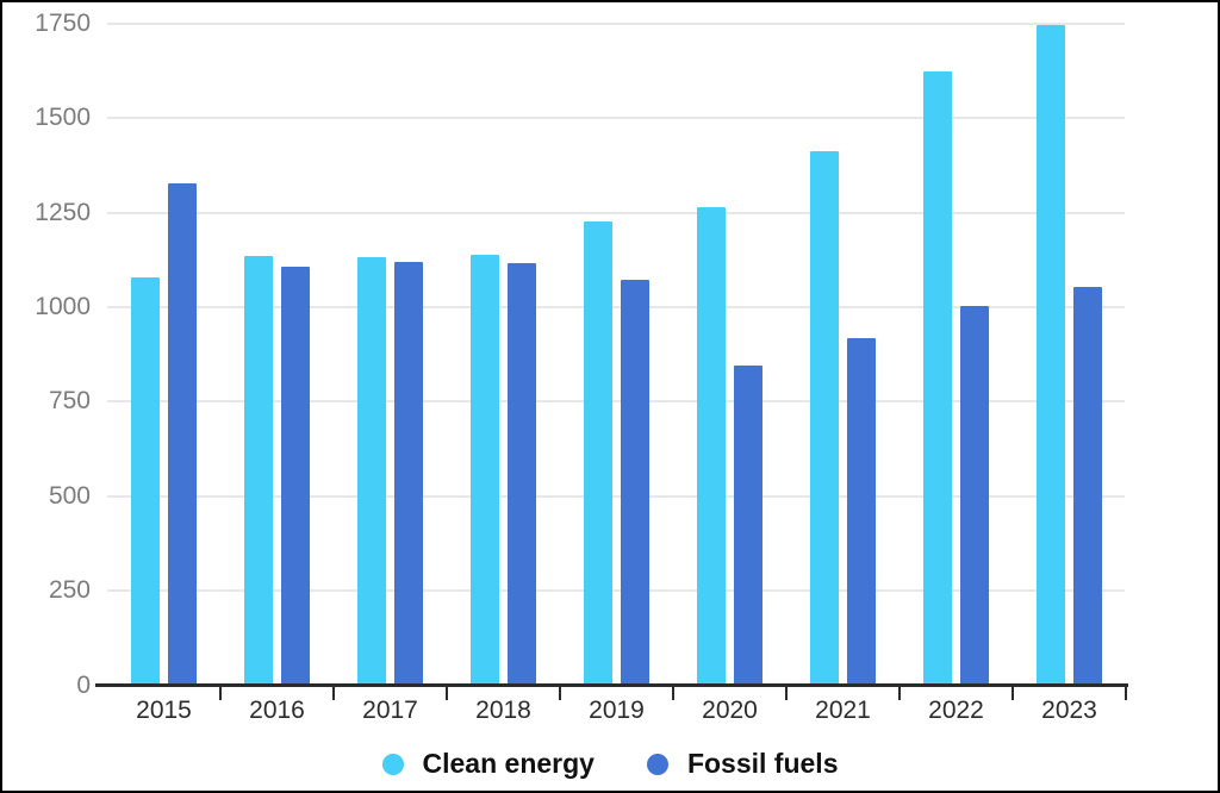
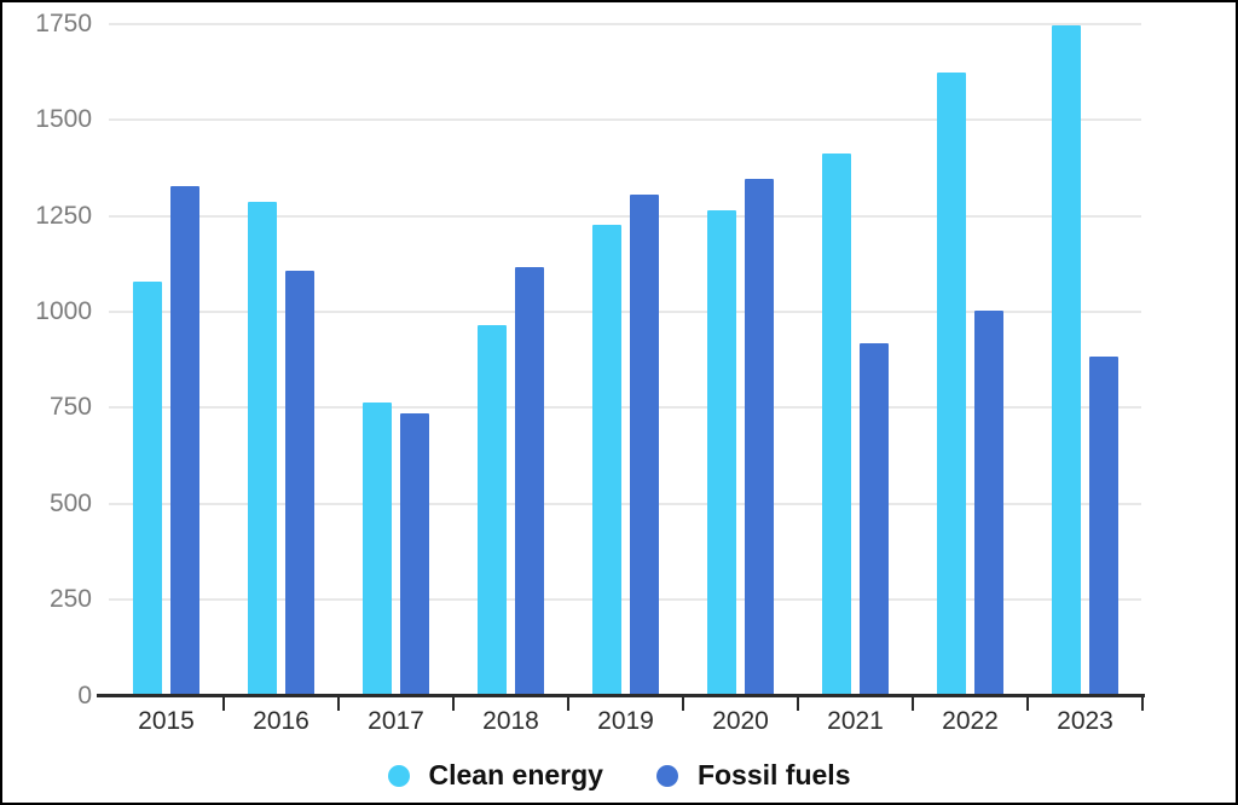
Clean energy/2016: 1130 -> 1280
Clean energy/2017: 1130 -> 760
Fossil fuels/2017: 1120 -> 730
Clean energy/2018: 1140 -> 960
Fossil fuels/2019: 1070 -> 1300
Fossil fuels/2020: 840 -> 1340
Fossil fuels/2023: 1050 -> 880
